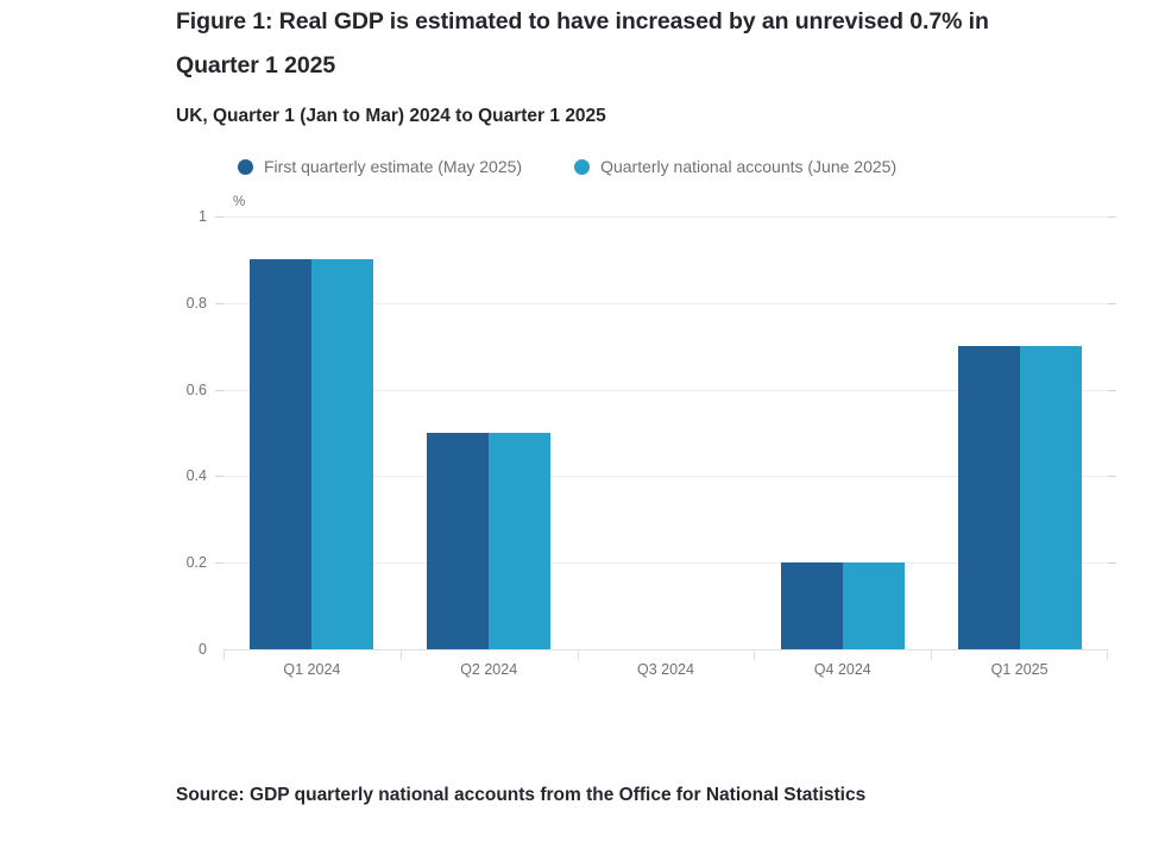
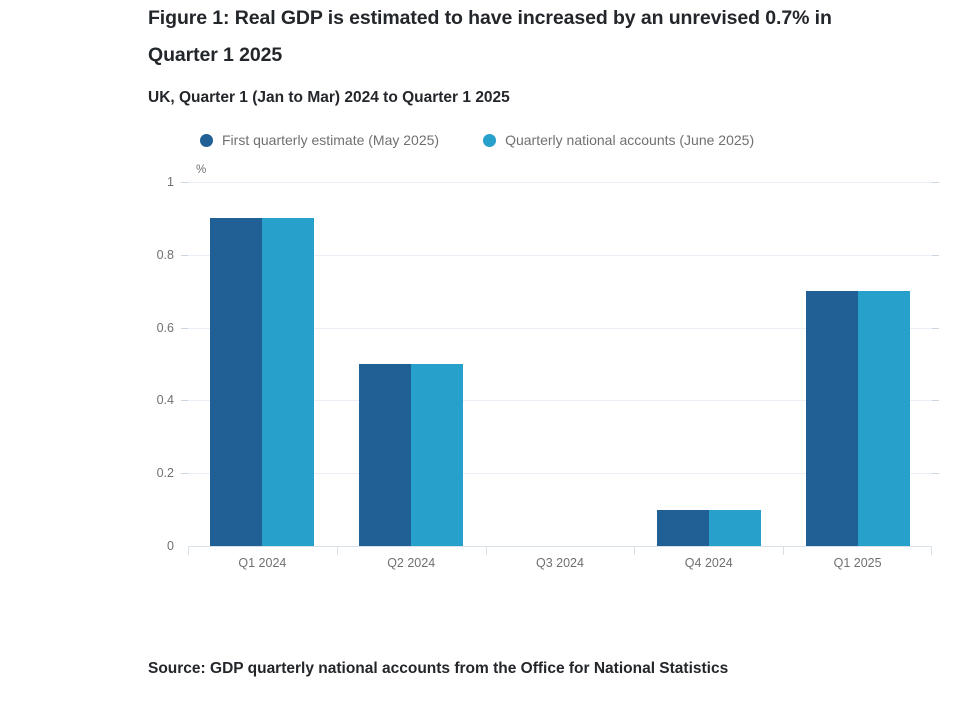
First quarterly estimate (May 2025)/Q4 2024: 0.2 -> 0.1
Quarterly national accounts (June 2025)/Q4 2024: 0.2 -> 0.1
